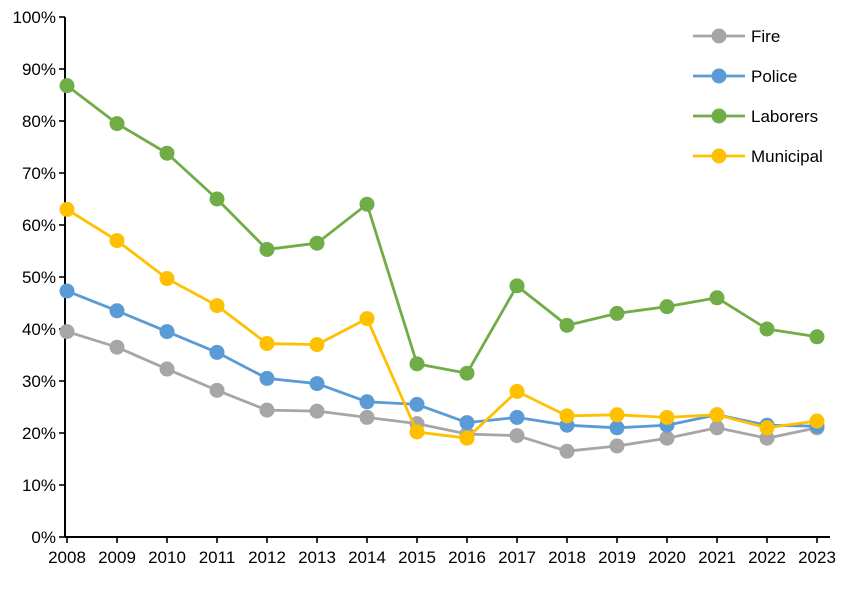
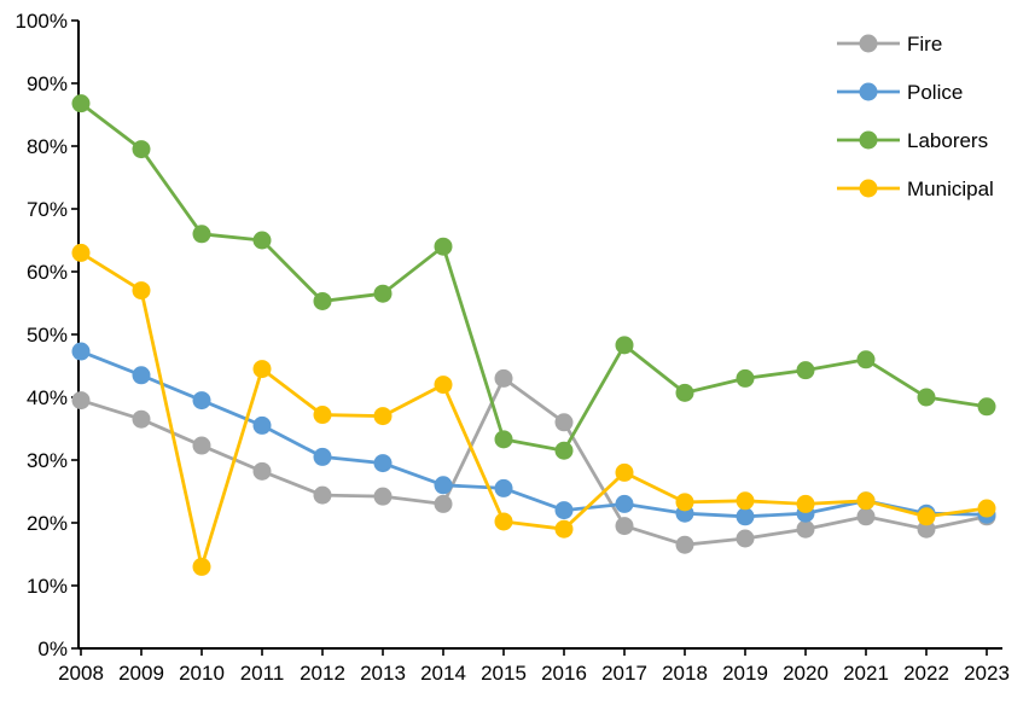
Laborers/2010: 74% -> 66%
Municipal/2010: 50% -> 13%
Fire/2015: 22% -> 43%
Fire/2016: 20% -> 36%
